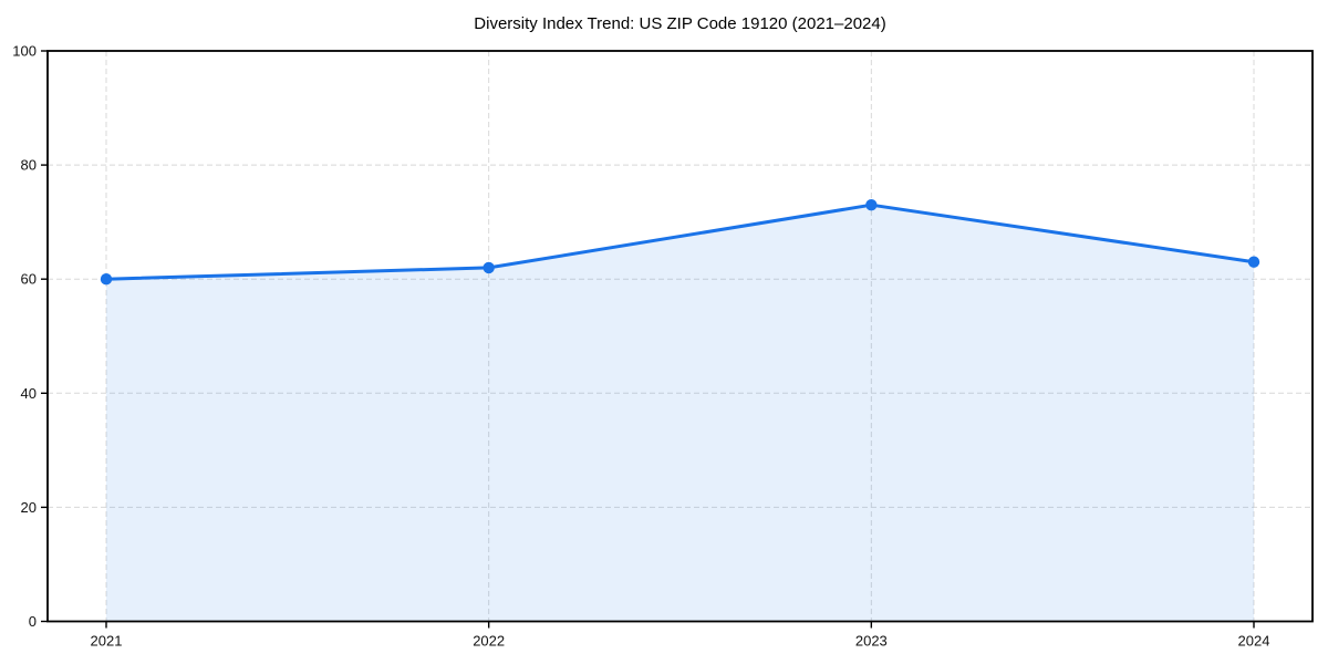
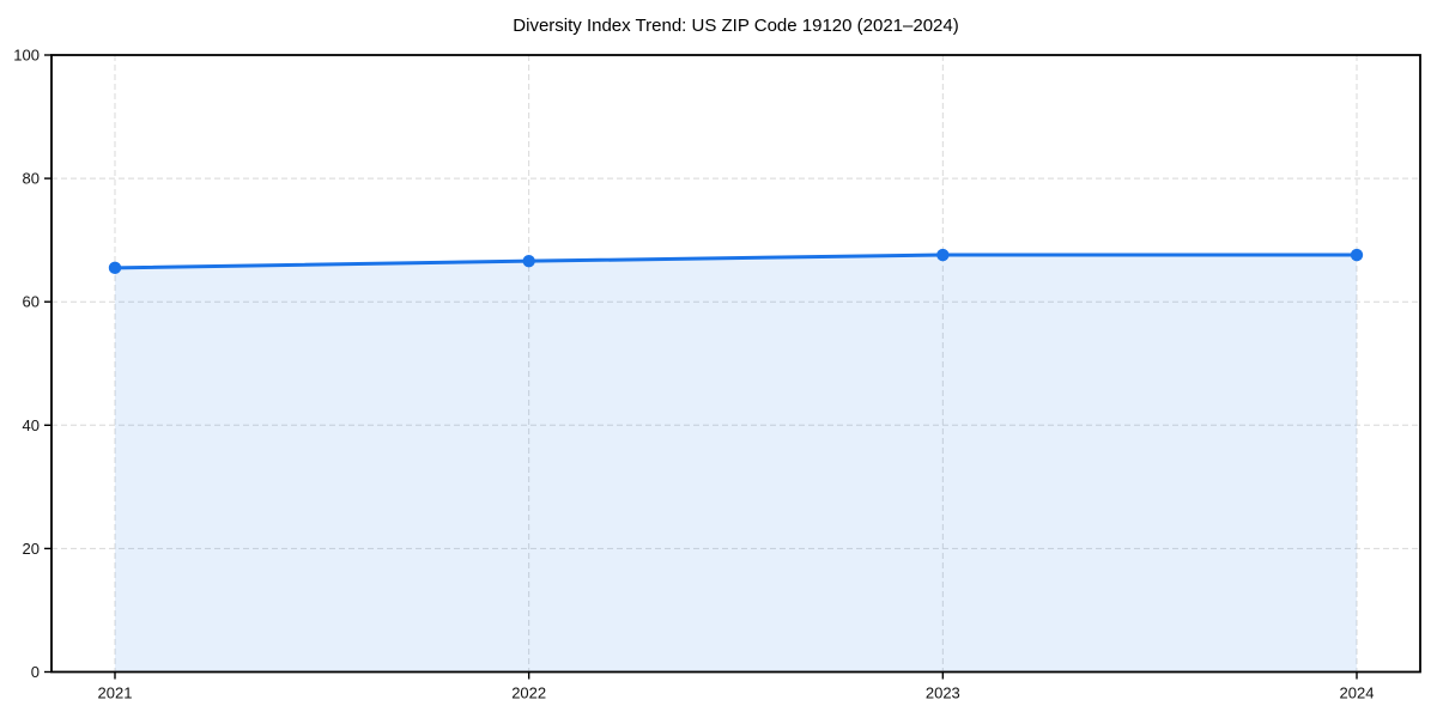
2021: 60 -> 66
2022: 62 -> 67
2023: 73 -> 68
2024: 63 -> 68
